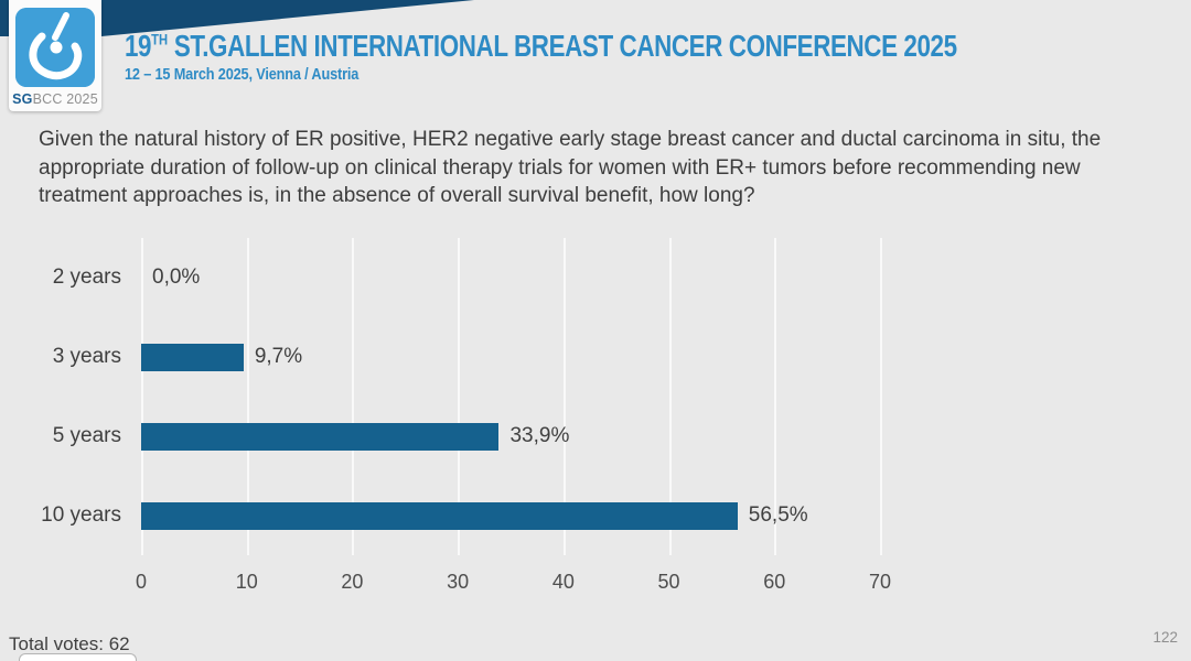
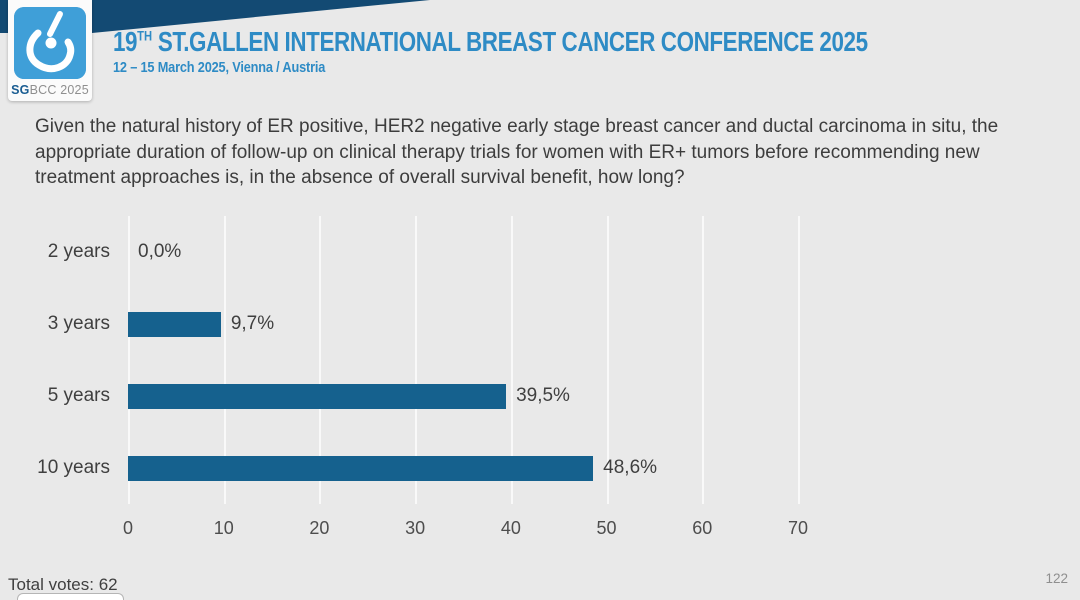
5 years: 33,9% -> 39,5%
10 years: 56,5% -> 48,6%
